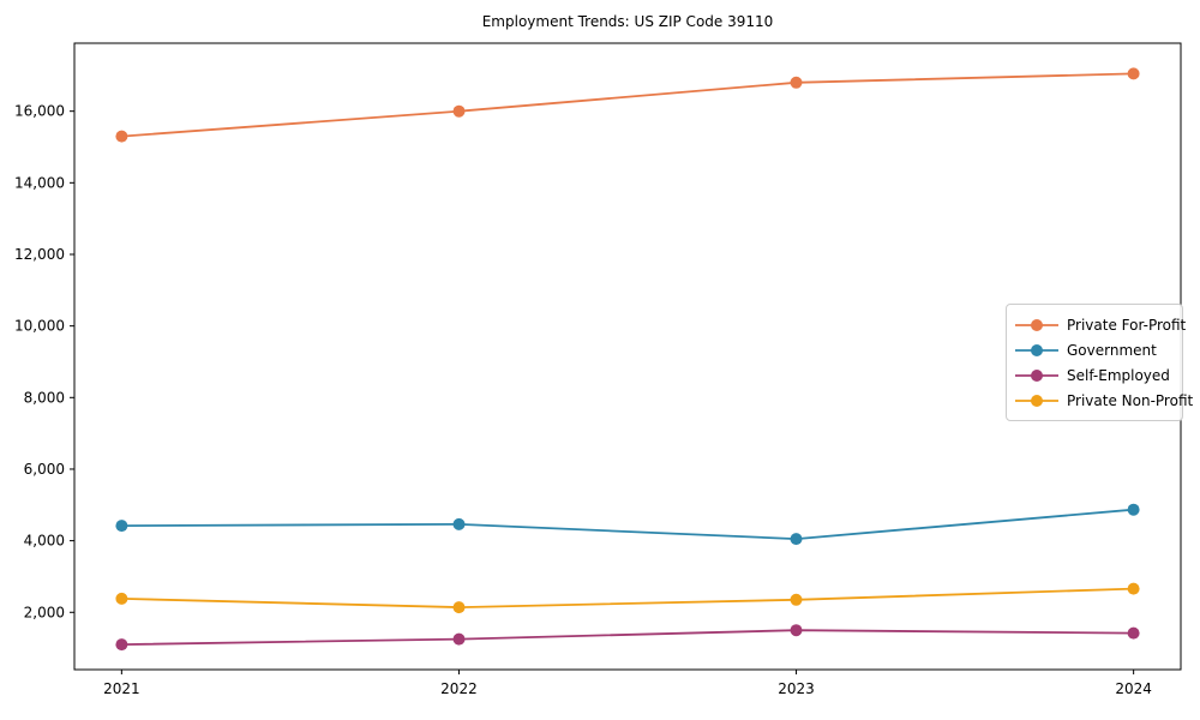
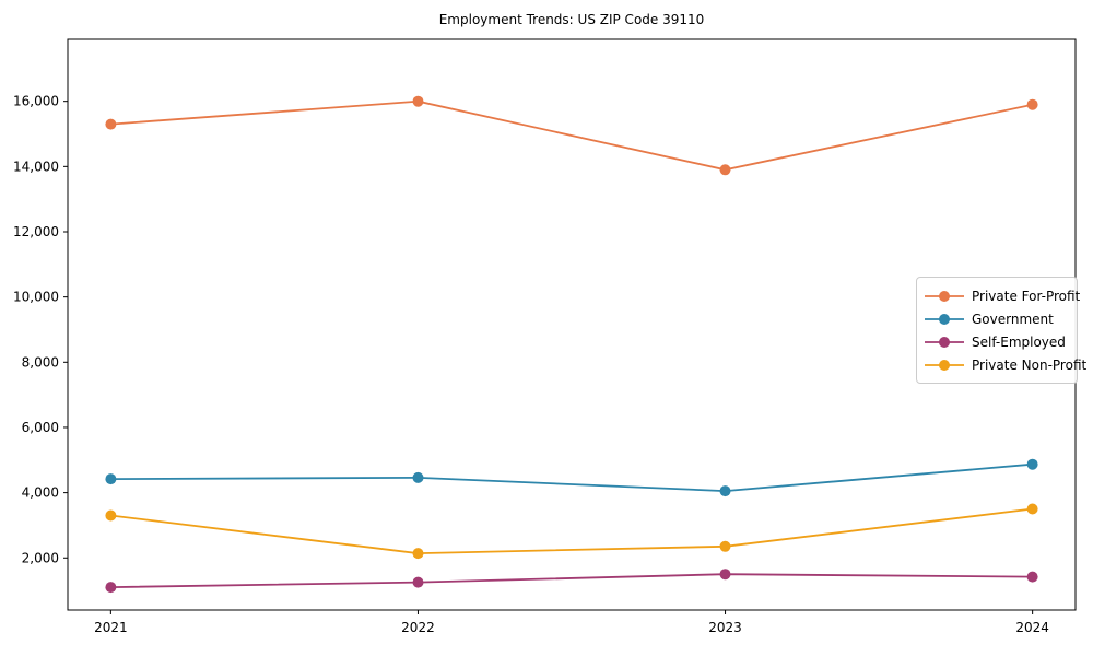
Private Non-Profit/2021: 2400 -> 3300
Private For-Profit/2023: 16800 -> 13900
Private For-Profit/2024: 17000 -> 15900
Private Non-Profit/2024: 2700 -> 3500
